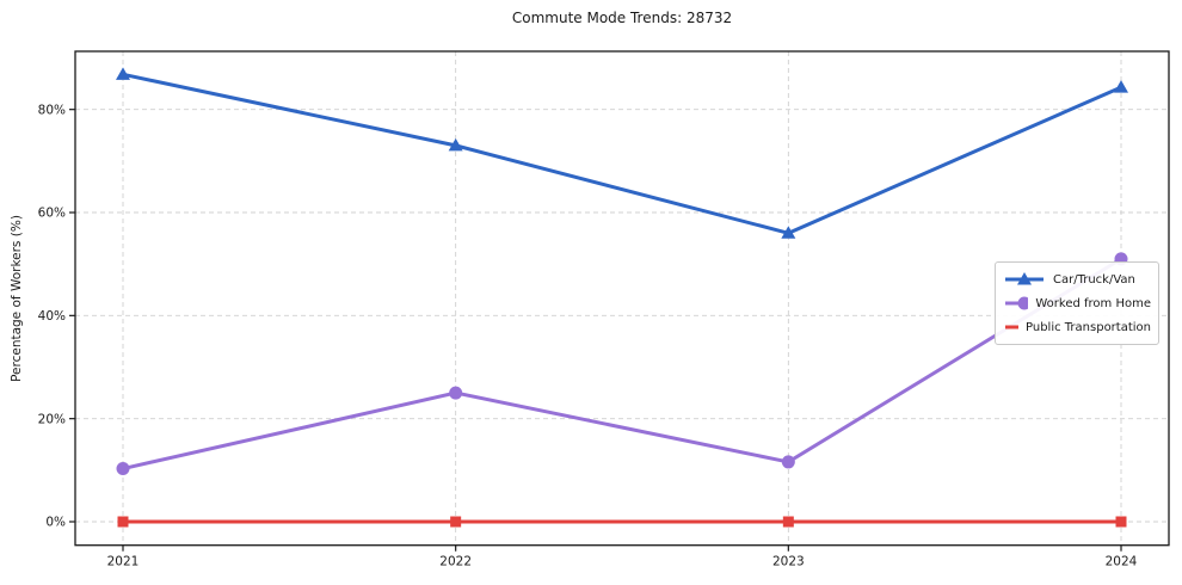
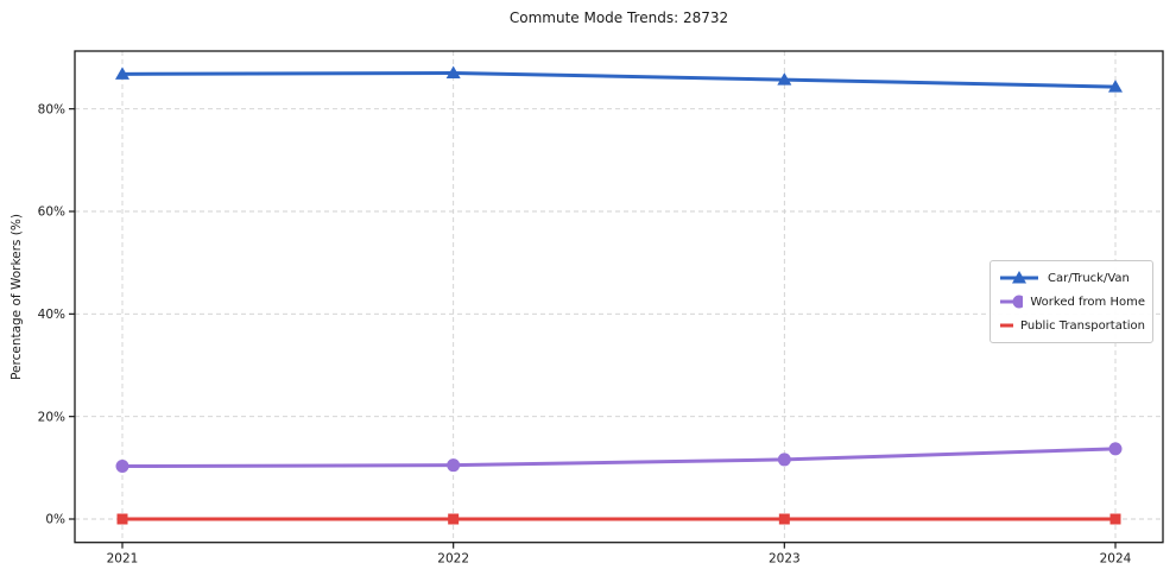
Car/Truck/Van/2022: 73% -> 87%
Worked from Home/2022: 25% -> 10%
Car/Truck/Van/2023: 56% -> 86%
Worked from Home/2024: 51% -> 14%
